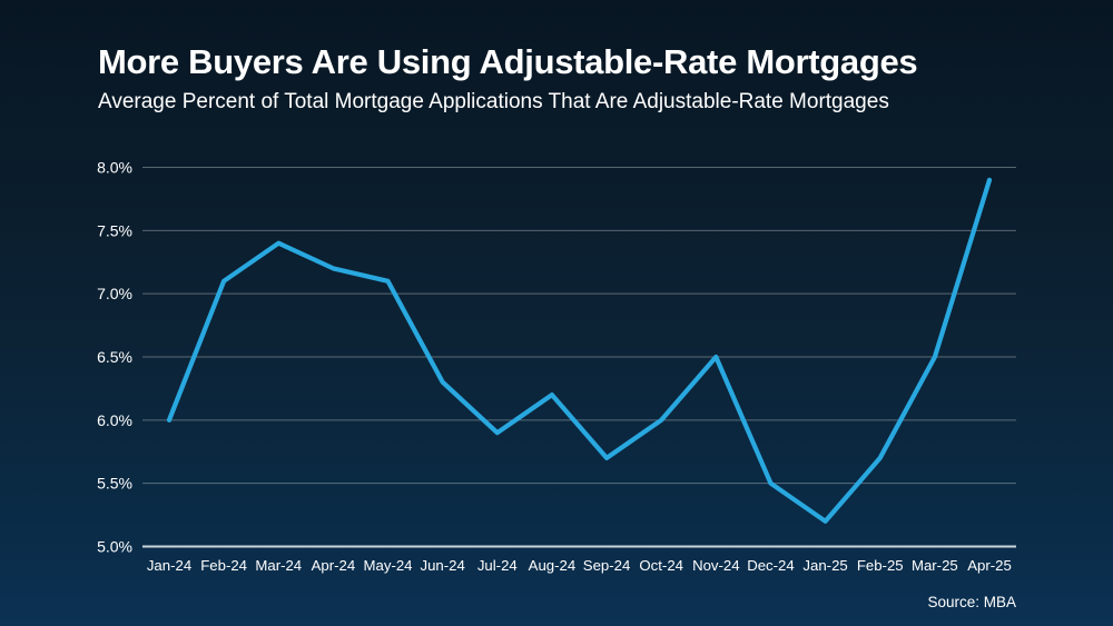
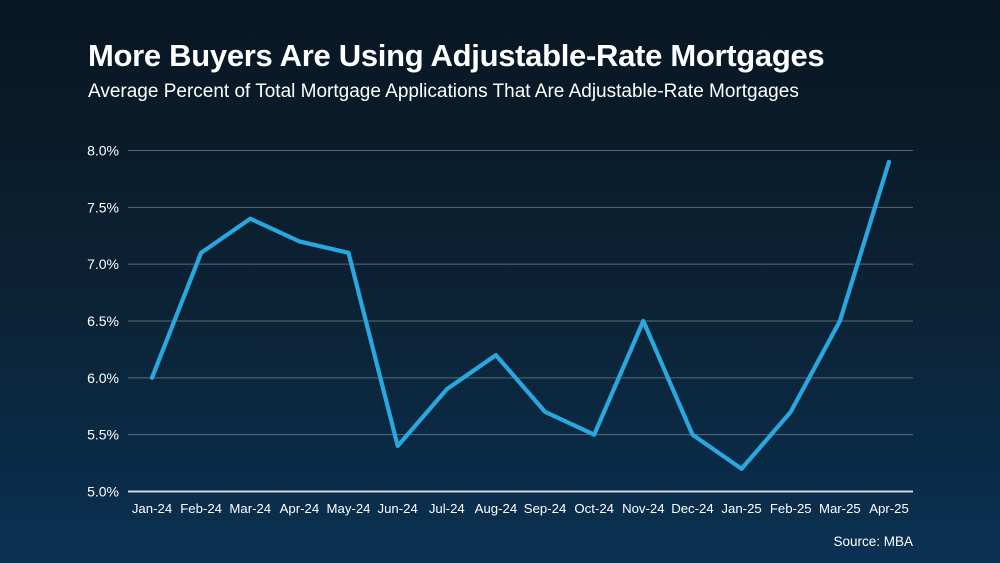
Jun-24: 6.3% -> 5.4%
Oct-24: 6.0% -> 5.5%
